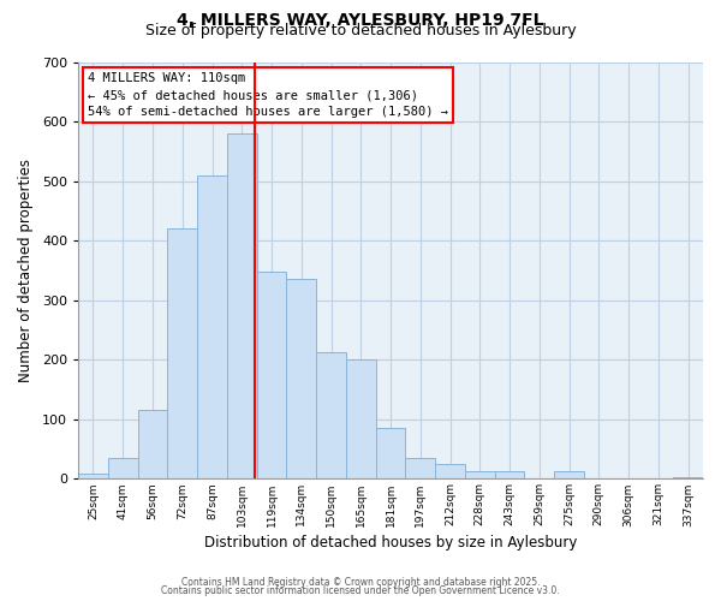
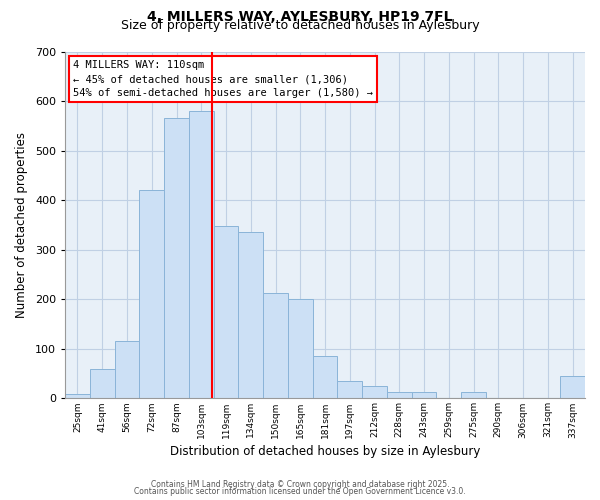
41sqm: 35 -> 60
87sqm: 510 -> 565
337sqm: 3 -> 45
